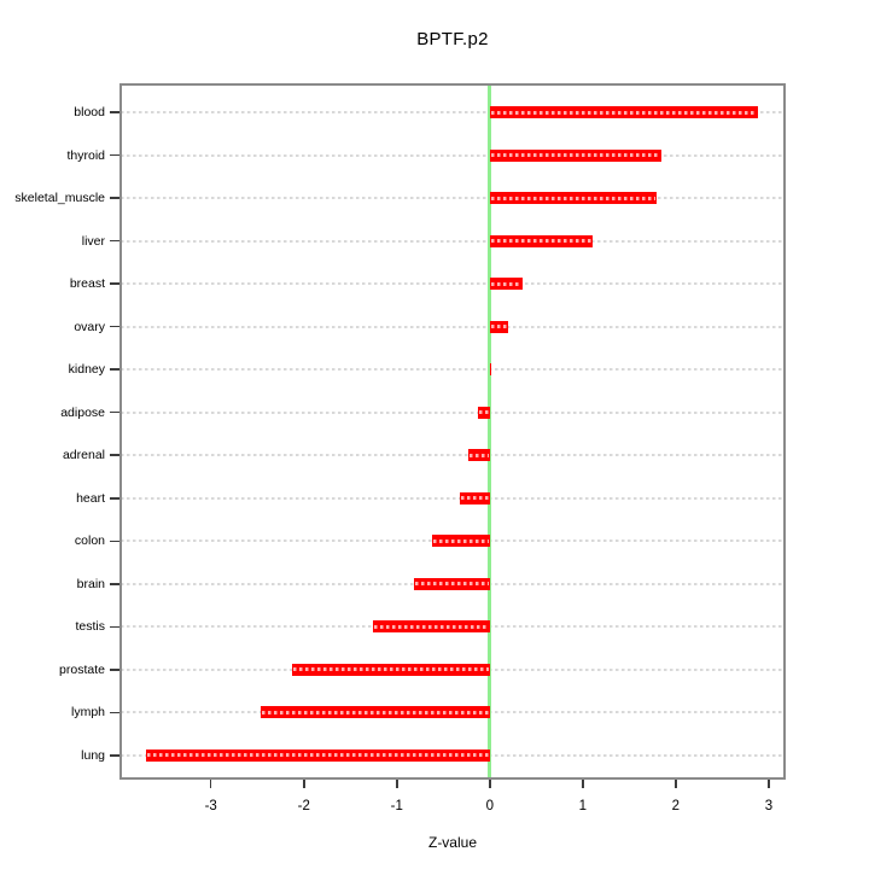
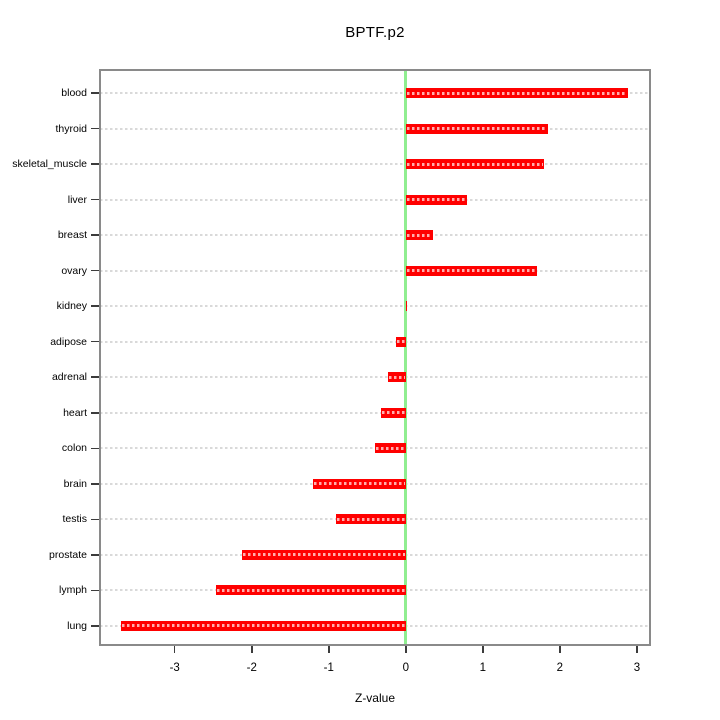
liver: 1.1 -> 0.8
ovary: 0.2 -> 1.7
colon: -0.6 -> -0.4
brain: -0.8 -> -1.2
testis: -1.3 -> -0.9
